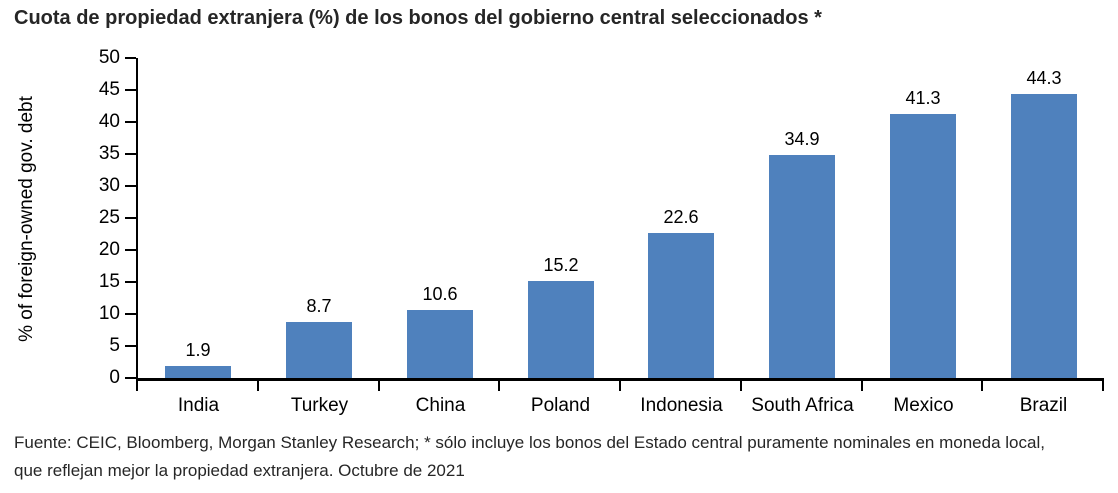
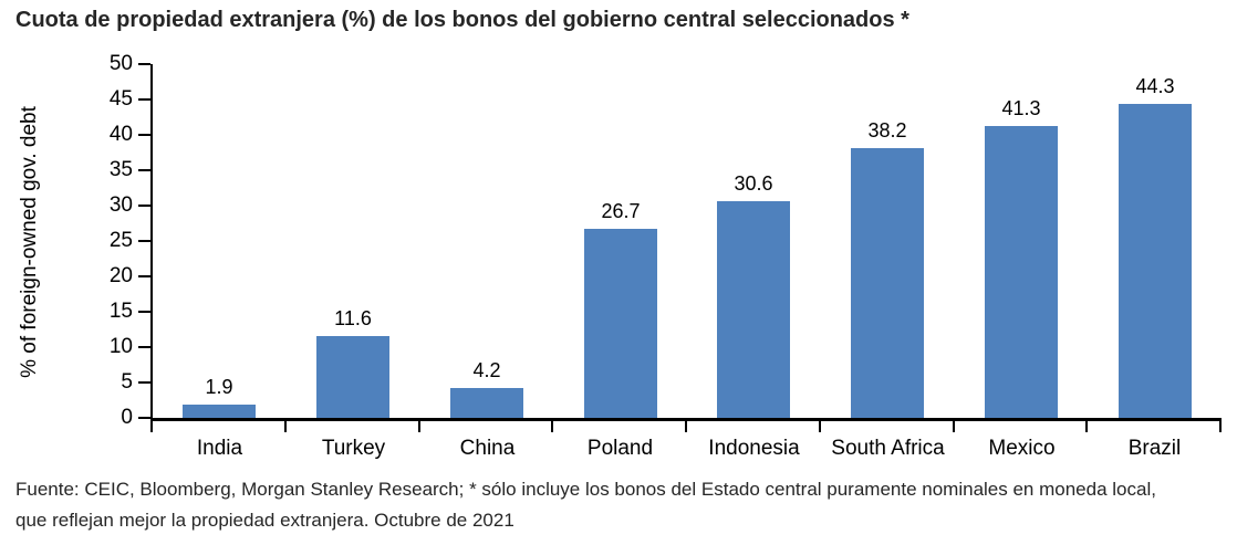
Turkey: 8.7 -> 11.6
China: 10.6 -> 4.2
Poland: 15.2 -> 26.7
Indonesia: 22.6 -> 30.6
South Africa: 34.9 -> 38.2
